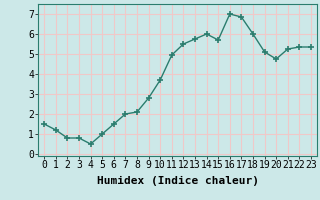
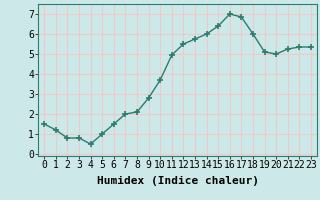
15: 5.70 -> 6.40
20: 4.75 -> 5.00
